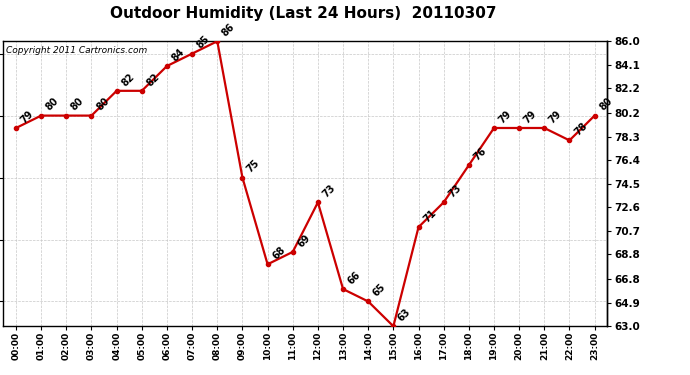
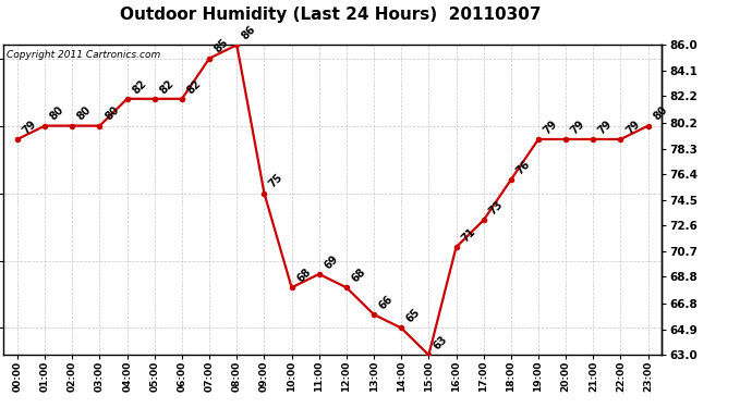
06:00: 84 -> 82
12:00: 73 -> 68
22:00: 78 -> 79
